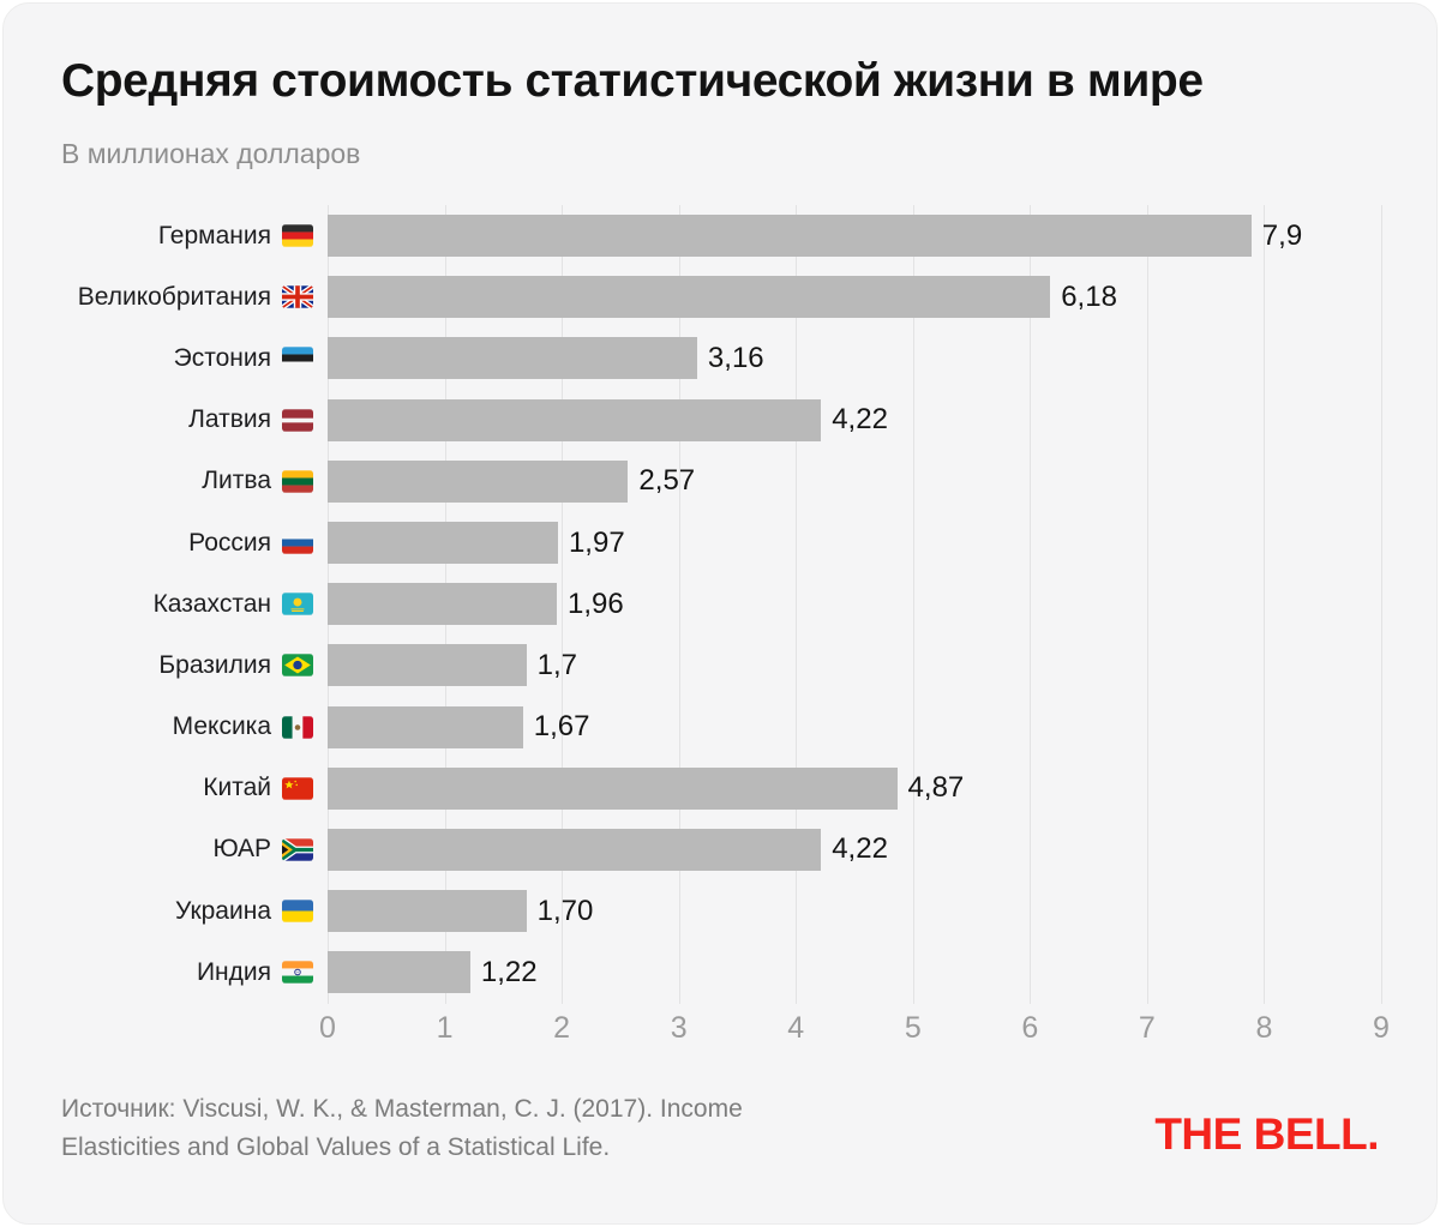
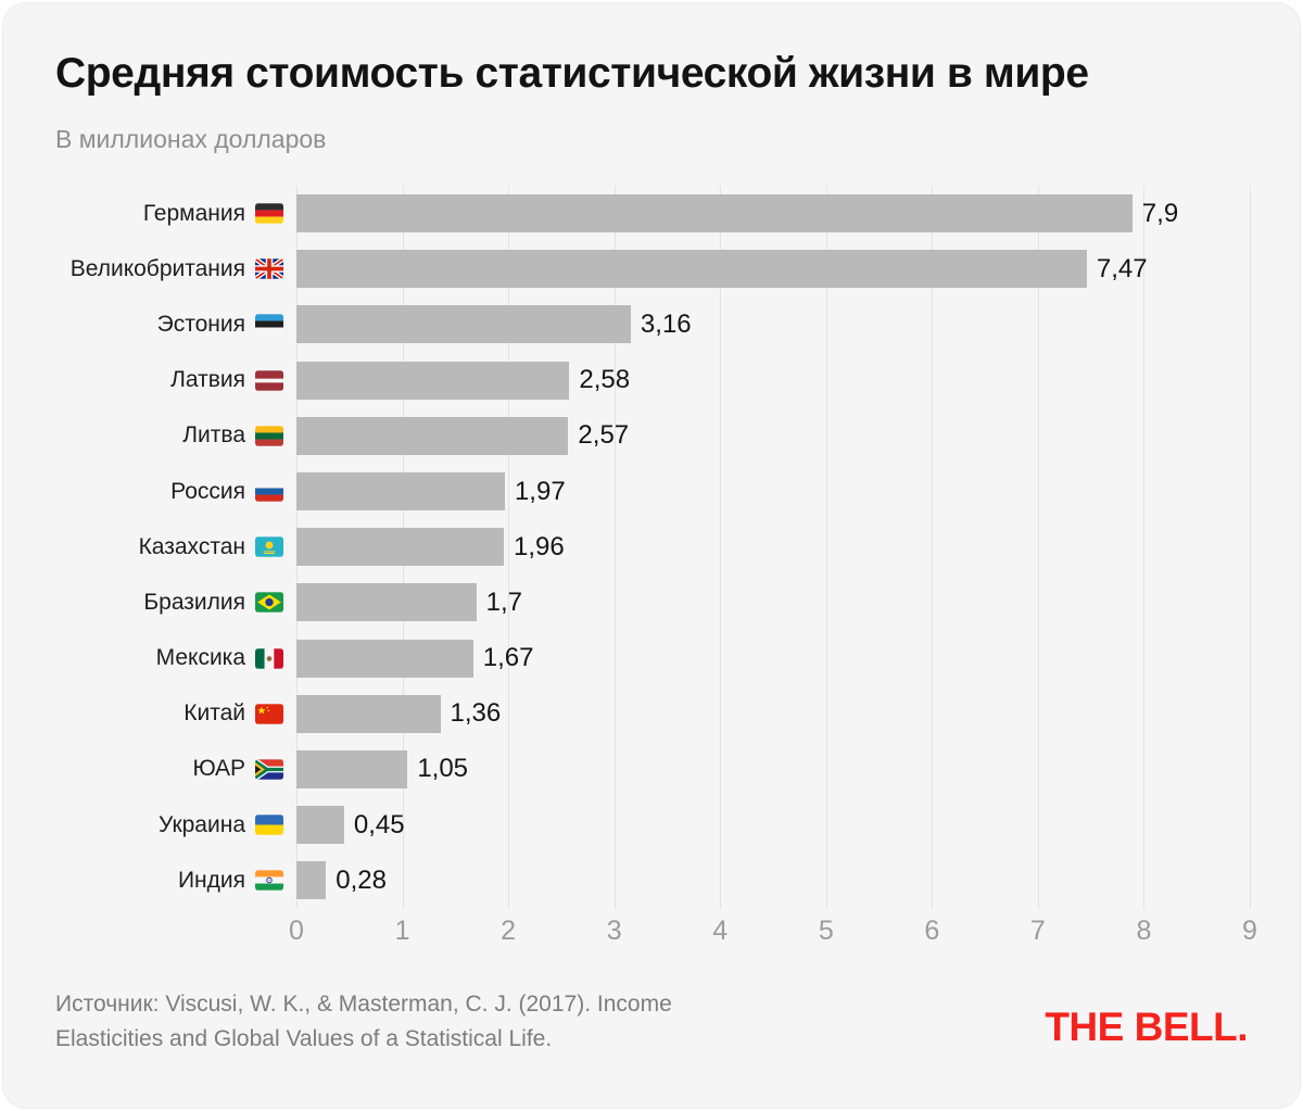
Великобритания: 6,18 -> 7,47
Латвия: 4,22 -> 2,58
Китай: 4,87 -> 1,36
ЮАР: 4,22 -> 1,05
Украина: 1,70 -> 0,45
Индия: 1,22 -> 0,28
